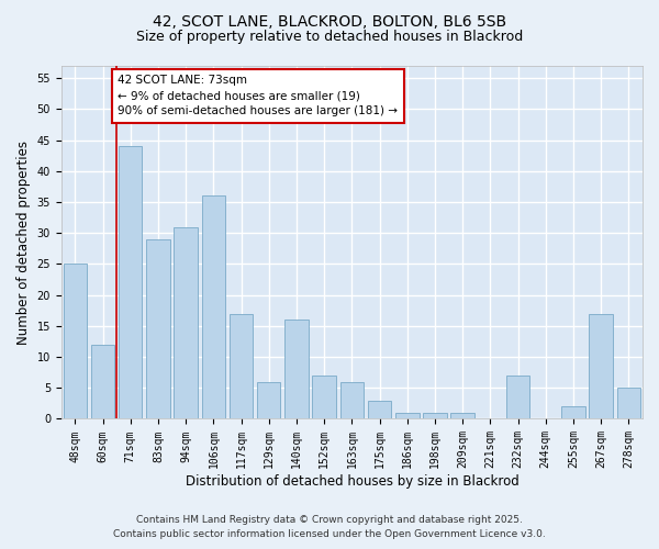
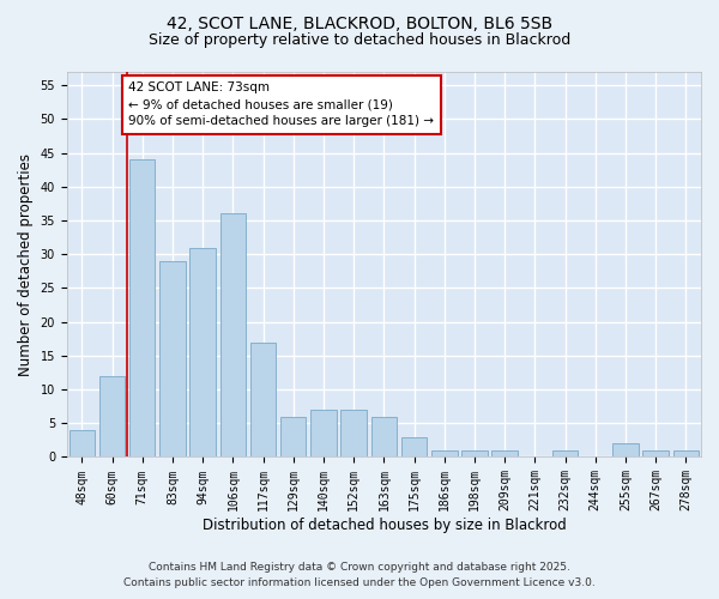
48sqm: 25 -> 4
140sqm: 16 -> 7
232sqm: 7 -> 1
267sqm: 17 -> 1
278sqm: 5 -> 1
